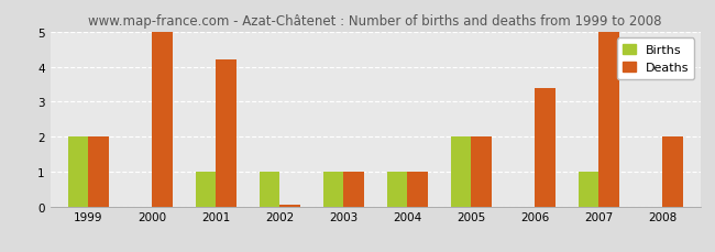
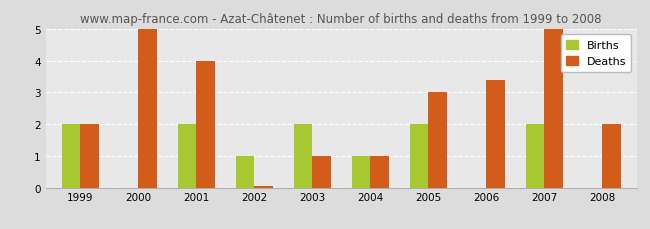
Births/2001: 1 -> 2
Deaths/2001: 4.20 -> 4.00
Births/2003: 1 -> 2
Deaths/2005: 2.00 -> 3.00
Births/2007: 1 -> 2
